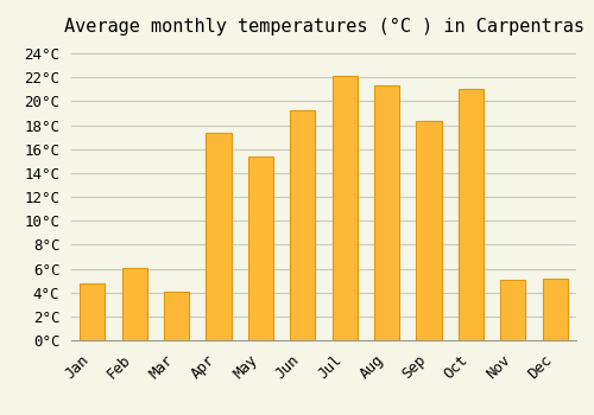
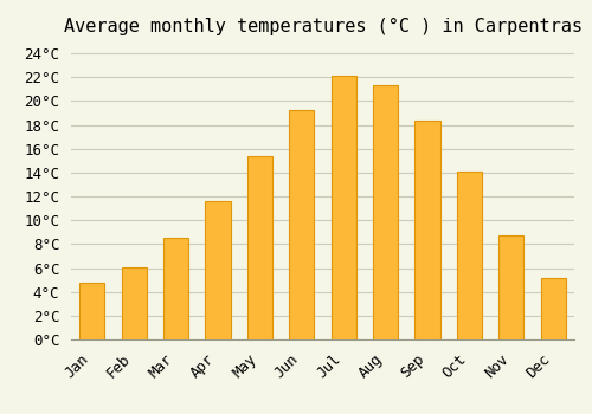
Mar: 4.1°C -> 8.5°C
Apr: 17.4°C -> 11.6°C
Oct: 21.0°C -> 14.1°C
Nov: 5.1°C -> 8.7°C
